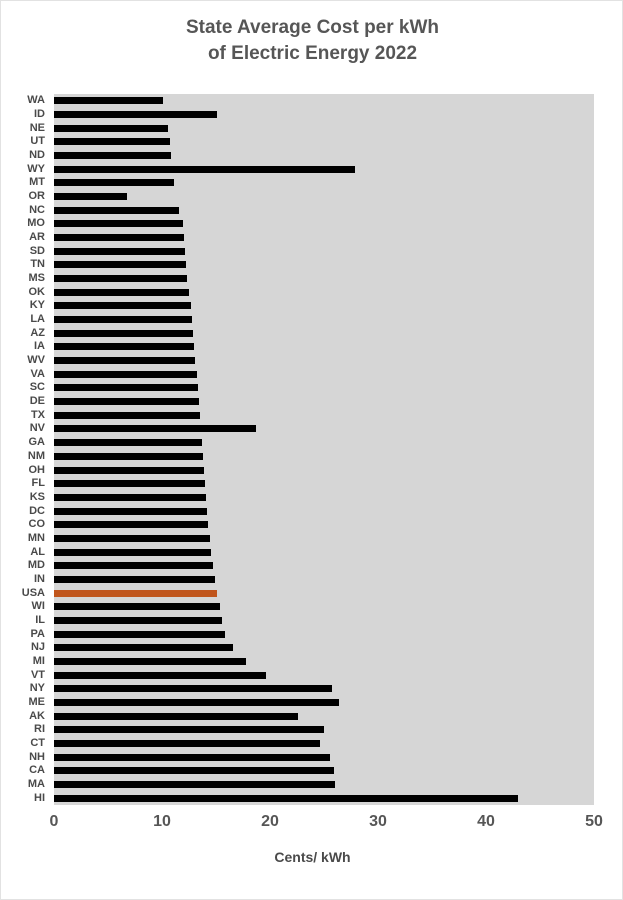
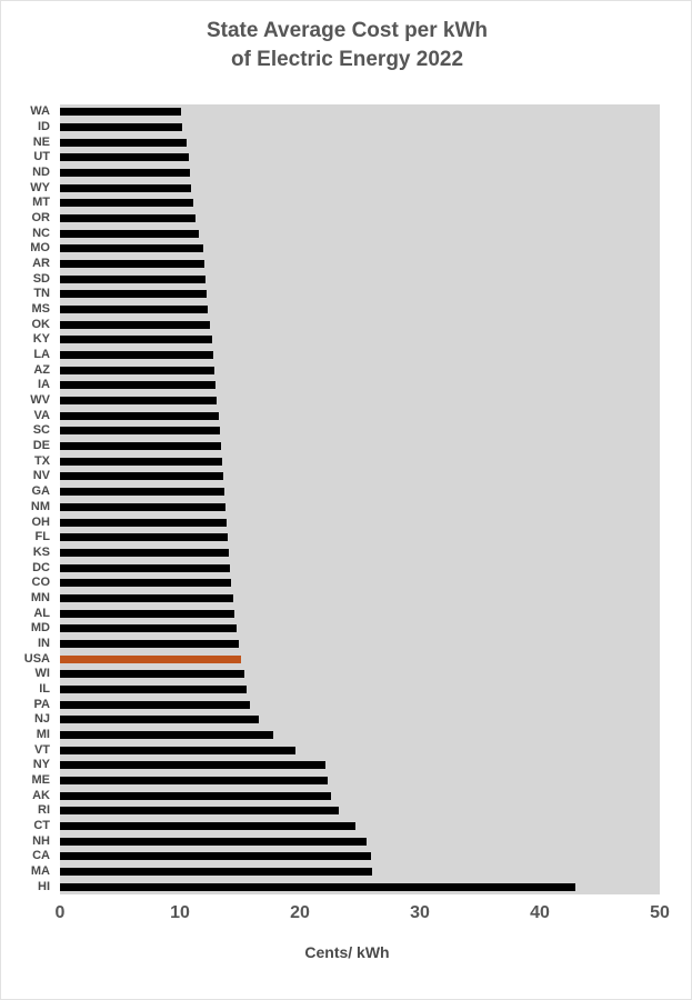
ID: 15.1 -> 10.2
WY: 27.9 -> 10.9
OR: 6.8 -> 11.3
NV: 18.7 -> 13.6
NY: 25.7 -> 22.1
ME: 26.4 -> 22.3
RI: 25.0 -> 23.2
